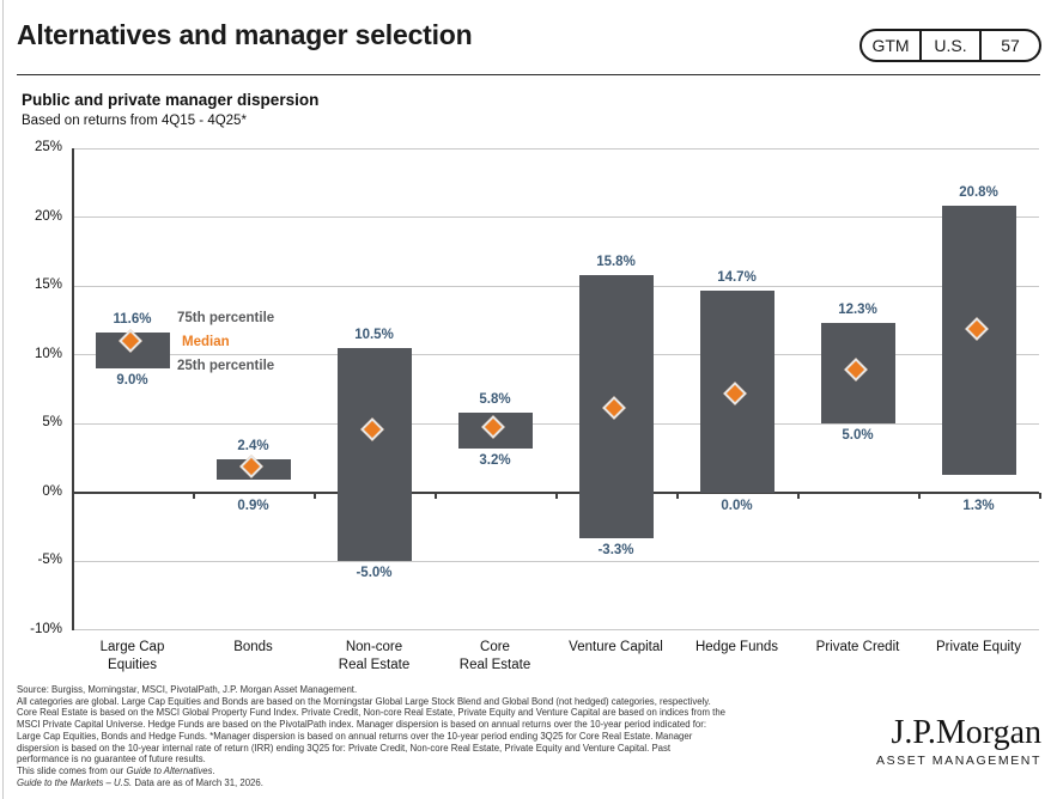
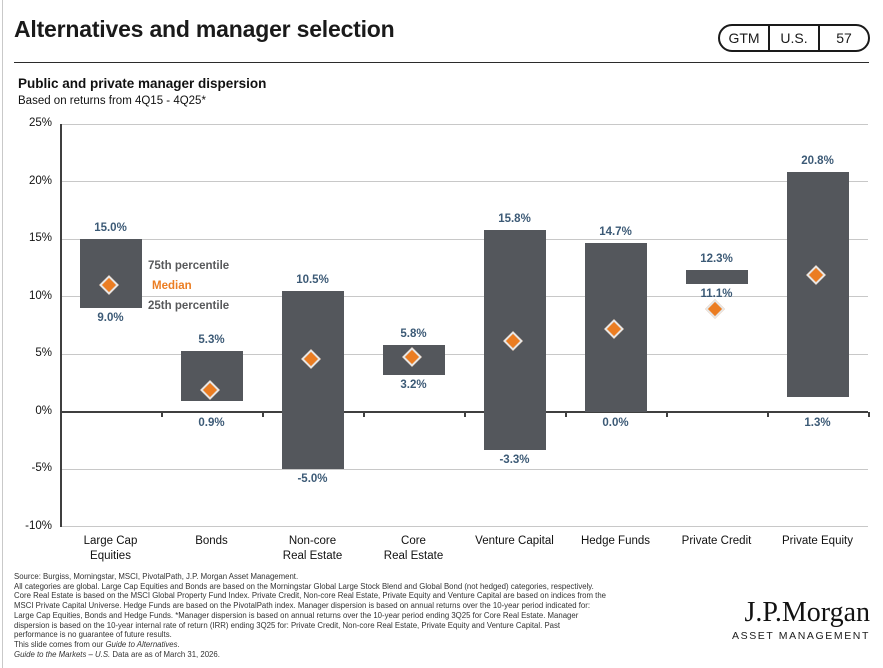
75th percentile/Large Cap Equities: 11.6% -> 15.0%
75th percentile/Bonds: 2.4% -> 5.3%
25th percentile/Private Credit: 5.0% -> 11.1%
